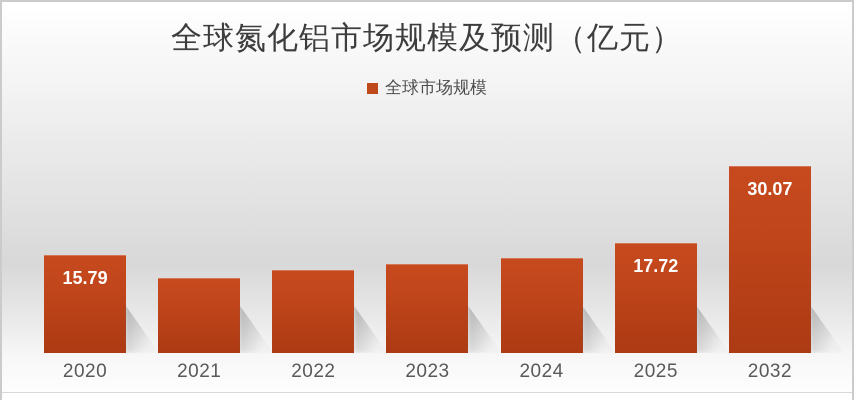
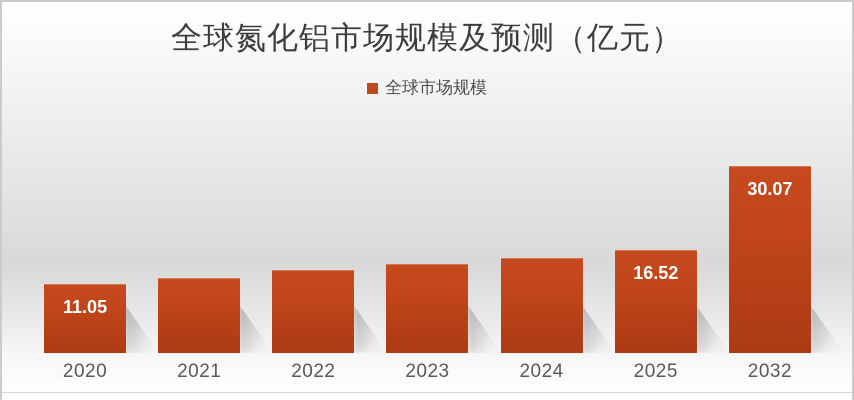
2020: 15.79 -> 11.05
2025: 17.72 -> 16.52
